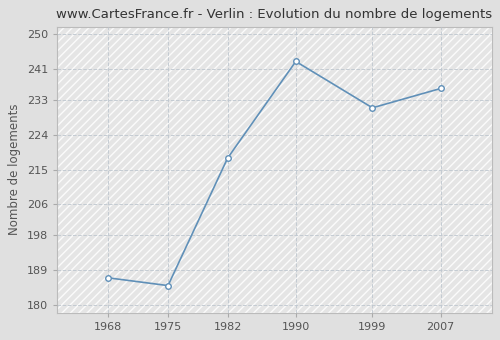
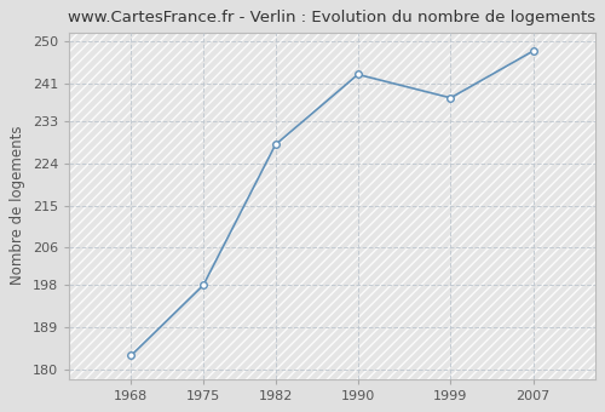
1968: 187 -> 183
1975: 185 -> 198
1982: 218 -> 228
1999: 231 -> 238
2007: 236 -> 248
